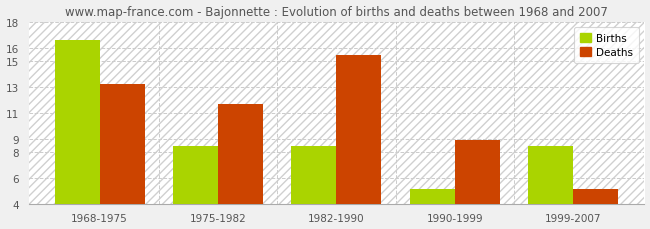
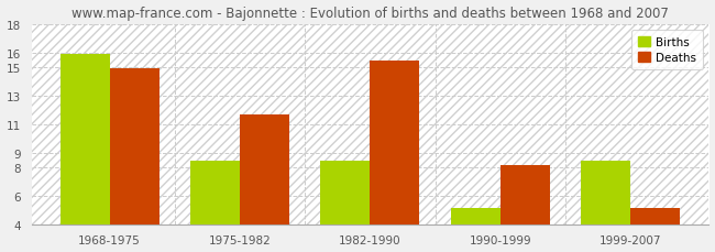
Births/1968-1975: 16.6 -> 15.9
Deaths/1968-1975: 13.2 -> 14.9
Deaths/1990-1999: 8.9 -> 8.1
